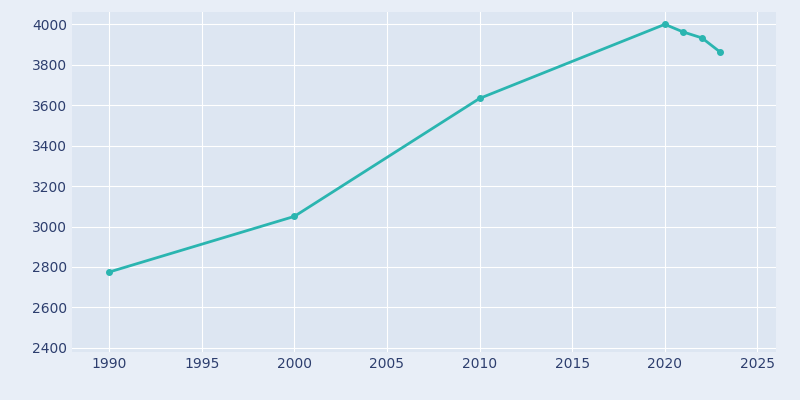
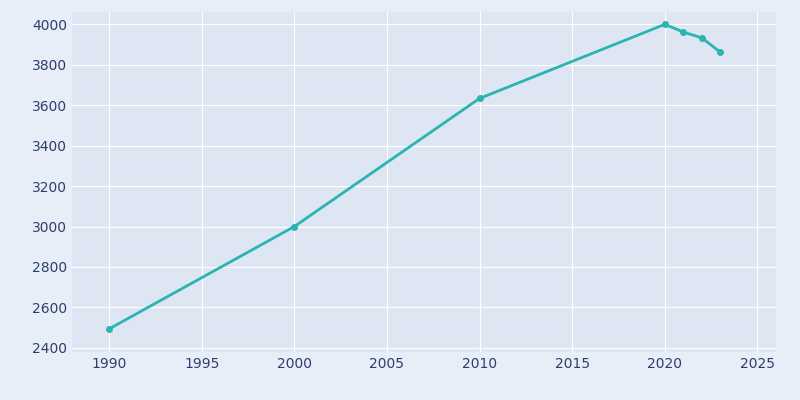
1990: 2775 -> 2494
2000: 3050 -> 3000
